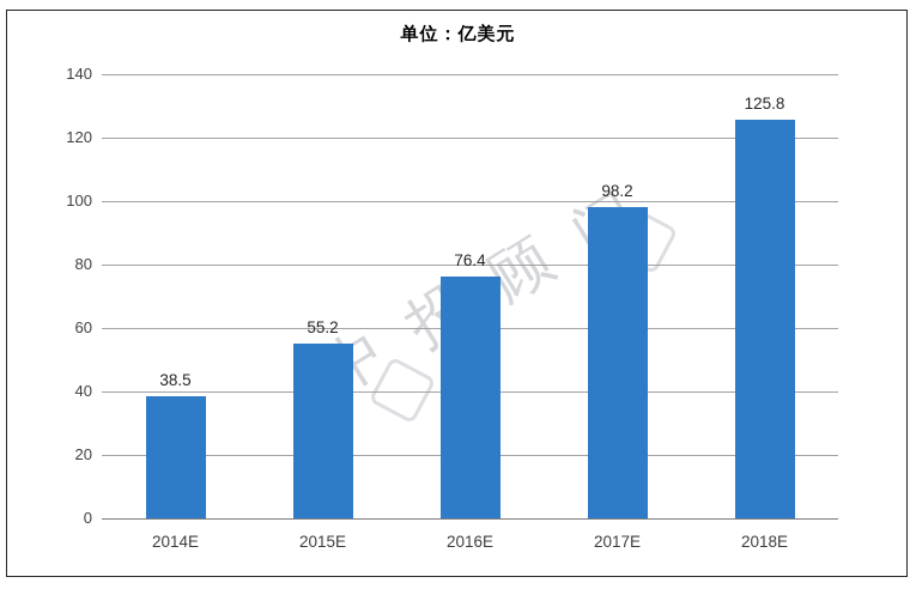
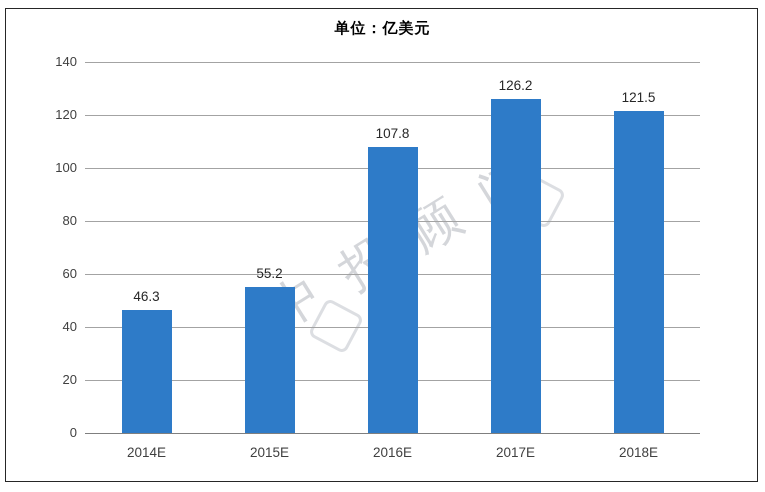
2014E: 38.5 -> 46.3
2016E: 76.4 -> 107.8
2017E: 98.2 -> 126.2
2018E: 125.8 -> 121.5
